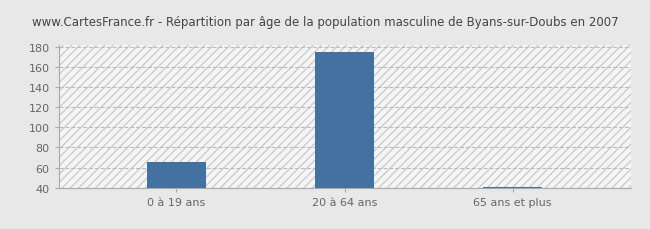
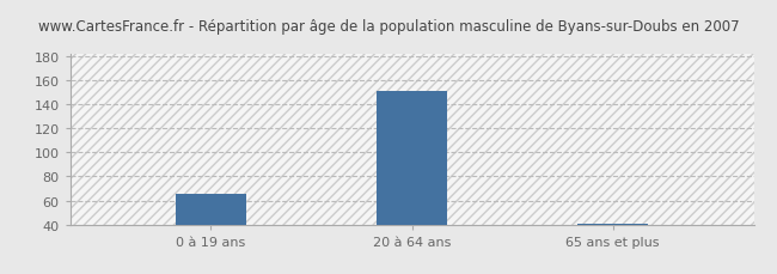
20 à 64 ans: 175 -> 151
